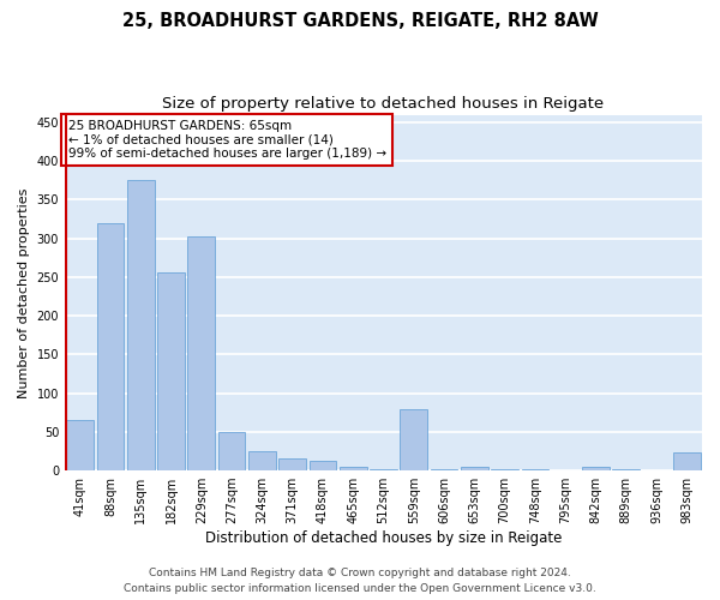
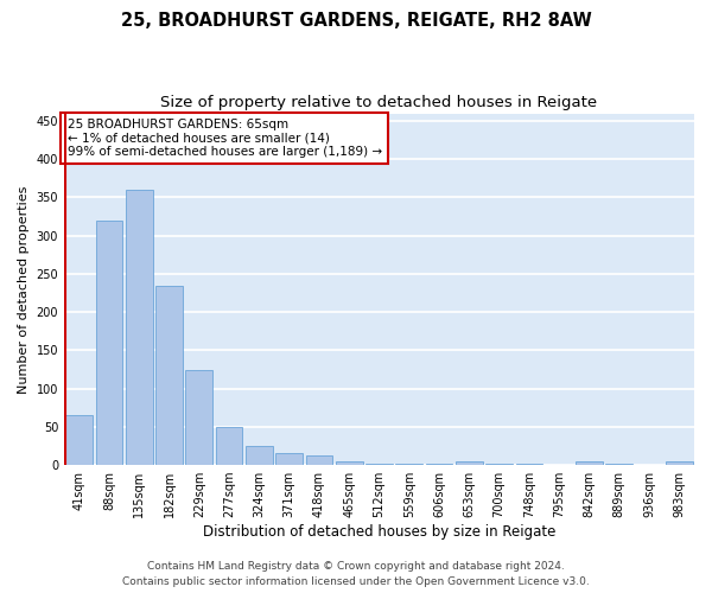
135sqm: 376 -> 360
182sqm: 256 -> 235
229sqm: 302 -> 125
559sqm: 80 -> 2
983sqm: 24 -> 5
